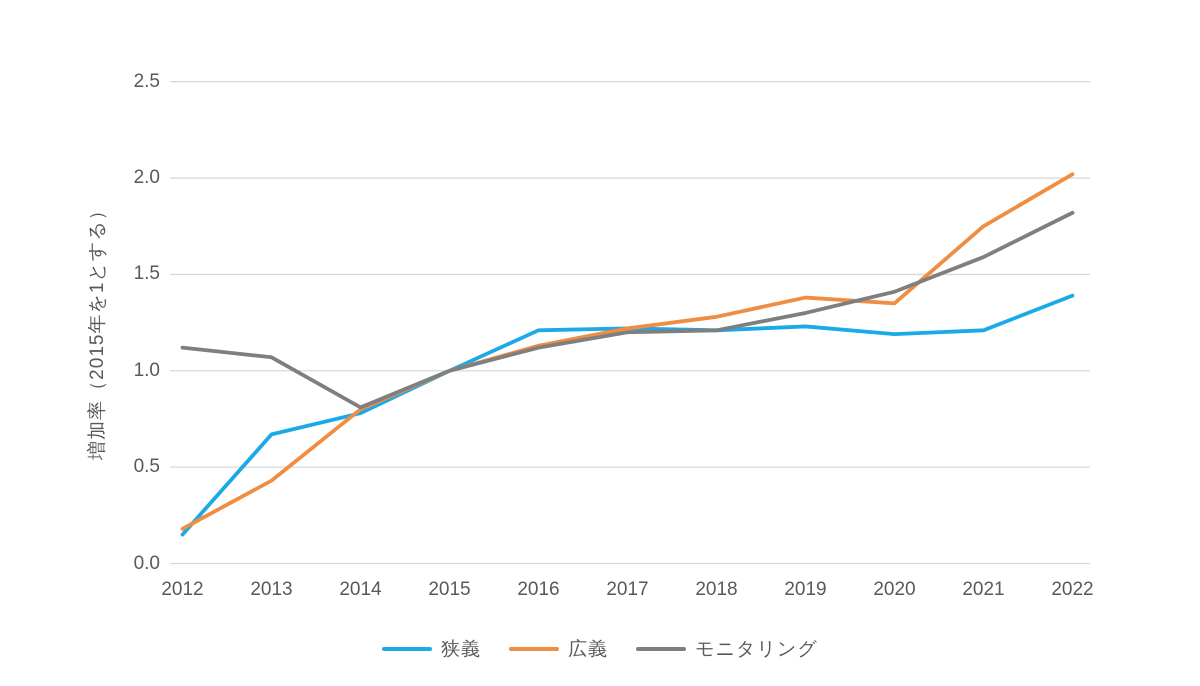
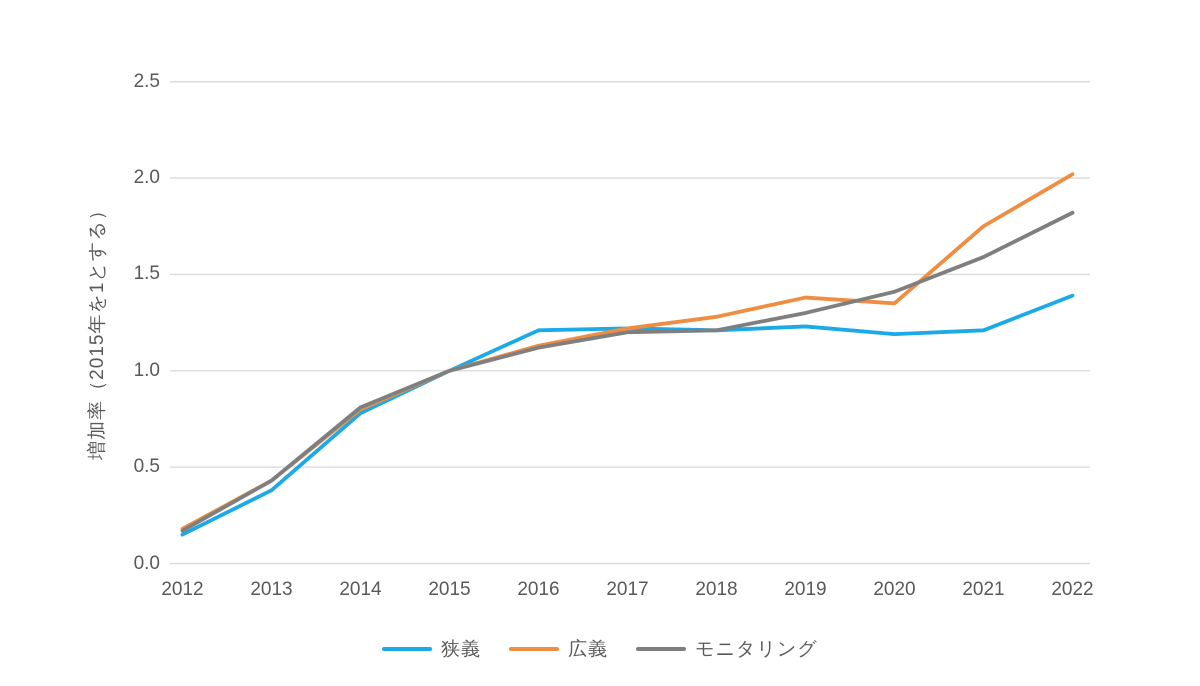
モニタリング/2012: 1.12 -> 0.17
狭義/2013: 0.67 -> 0.38
モニタリング/2013: 1.07 -> 0.43
